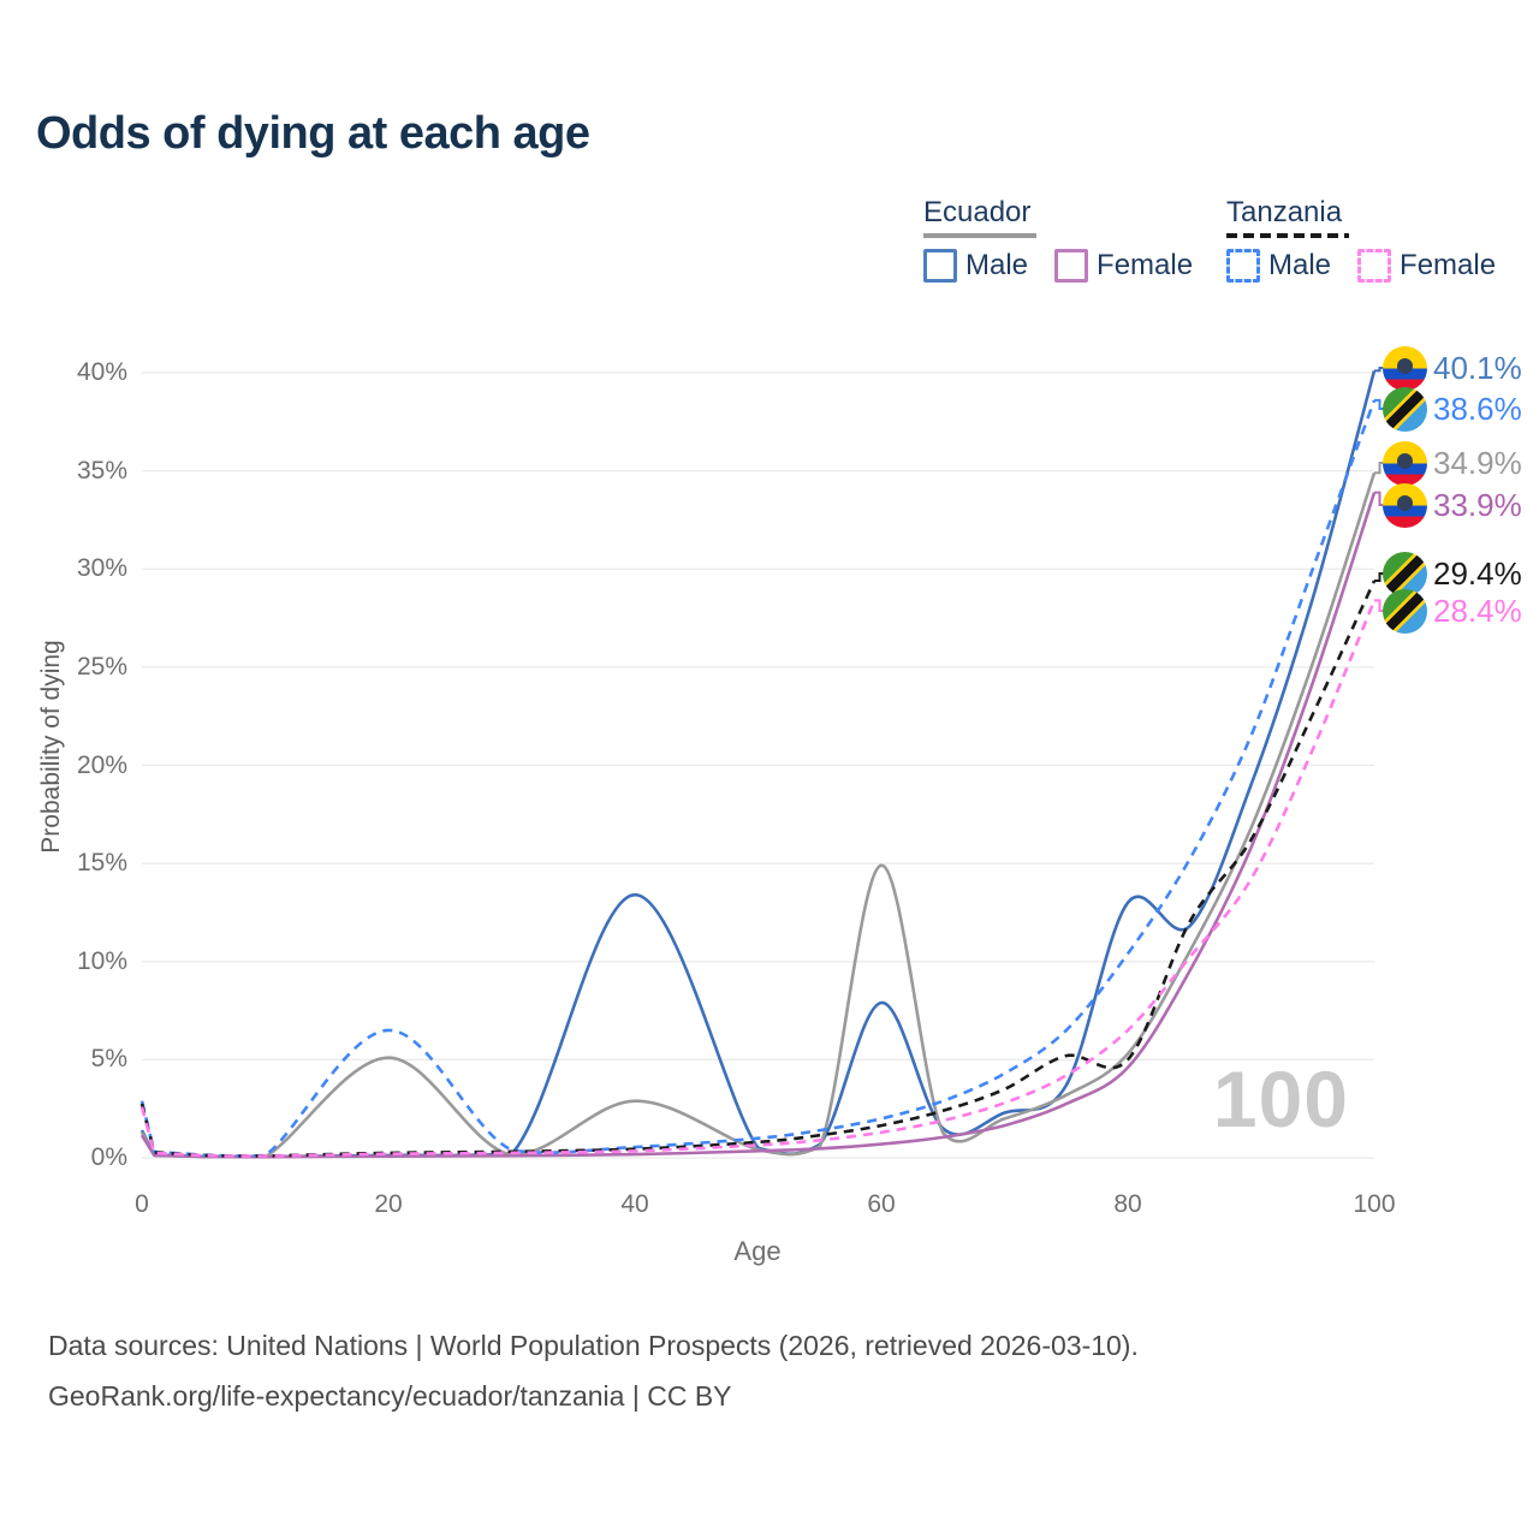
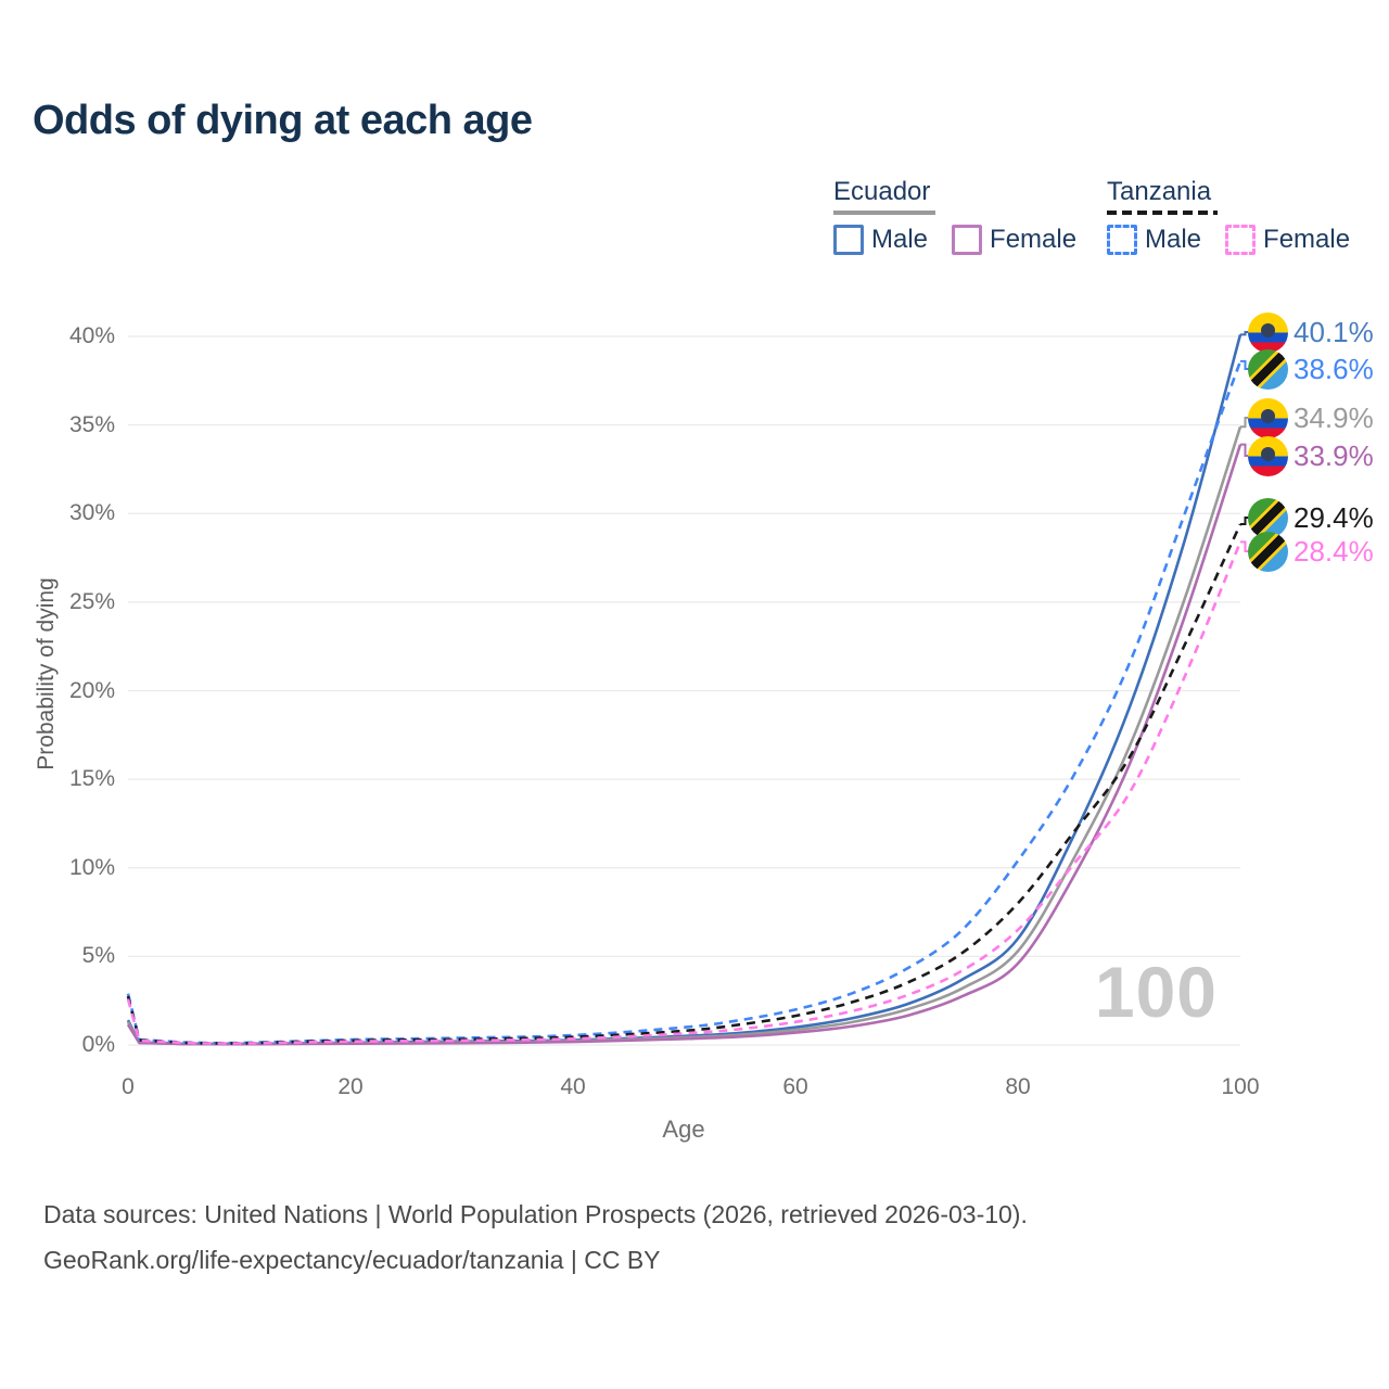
Tanzania Male/20: 6.5% -> 0.3%
Ecuador/20: 5.1% -> 0.1%
Ecuador Male/40: 13.4% -> 0.3%
Ecuador/40: 2.9% -> 0.2%
Ecuador Male/60: 7.9% -> 1.0%
Ecuador/60: 14.9% -> 0.8%
Ecuador Male/80: 13.0% -> 6.0%
Tanzania/80: 5.0% -> 8.0%
